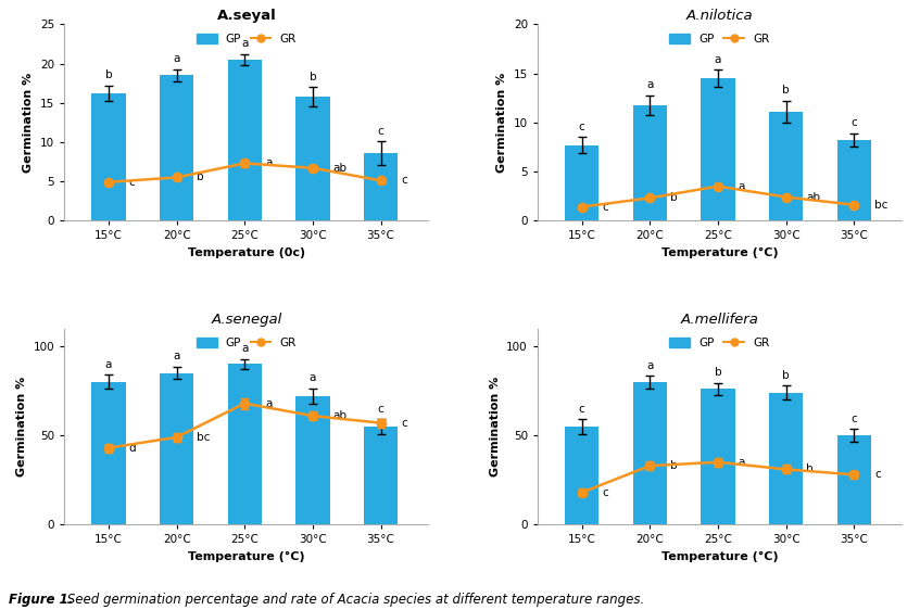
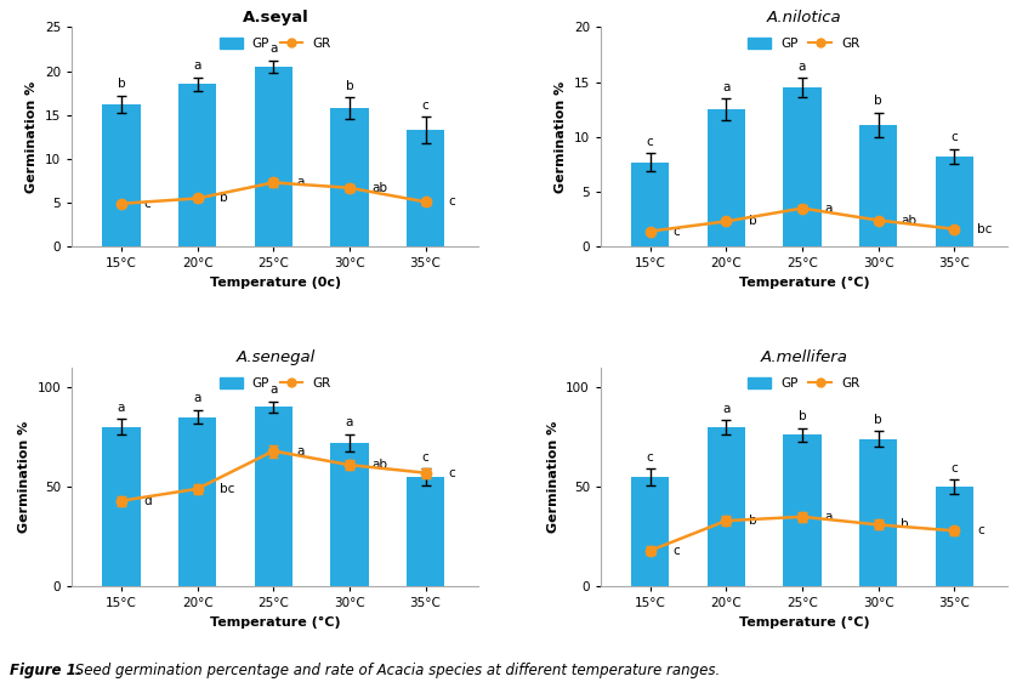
A.seyal/GP/35°C: 8.6 -> 13.3
A.nilotica/GP/20°C: 11.8 -> 12.5
